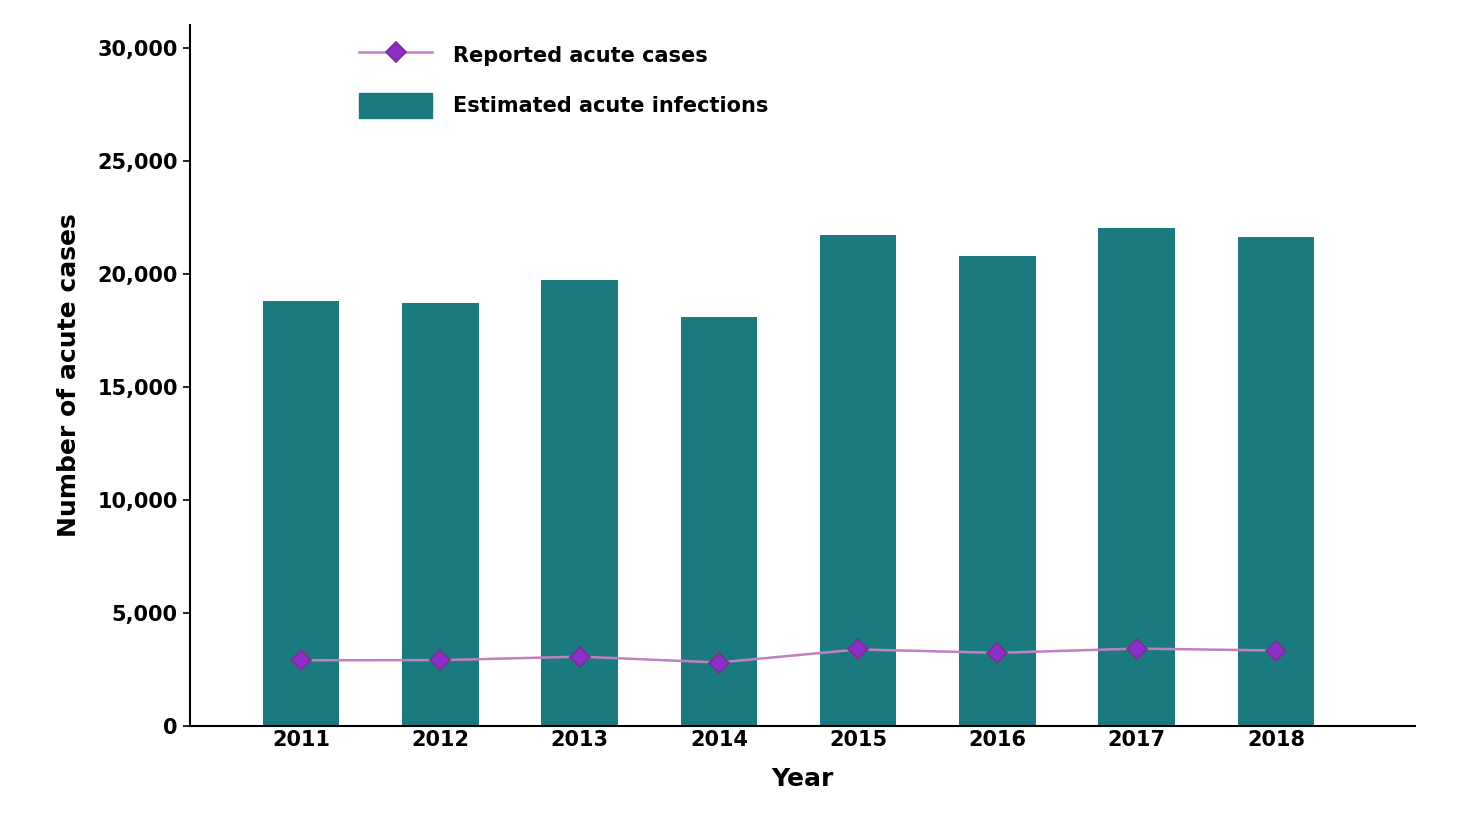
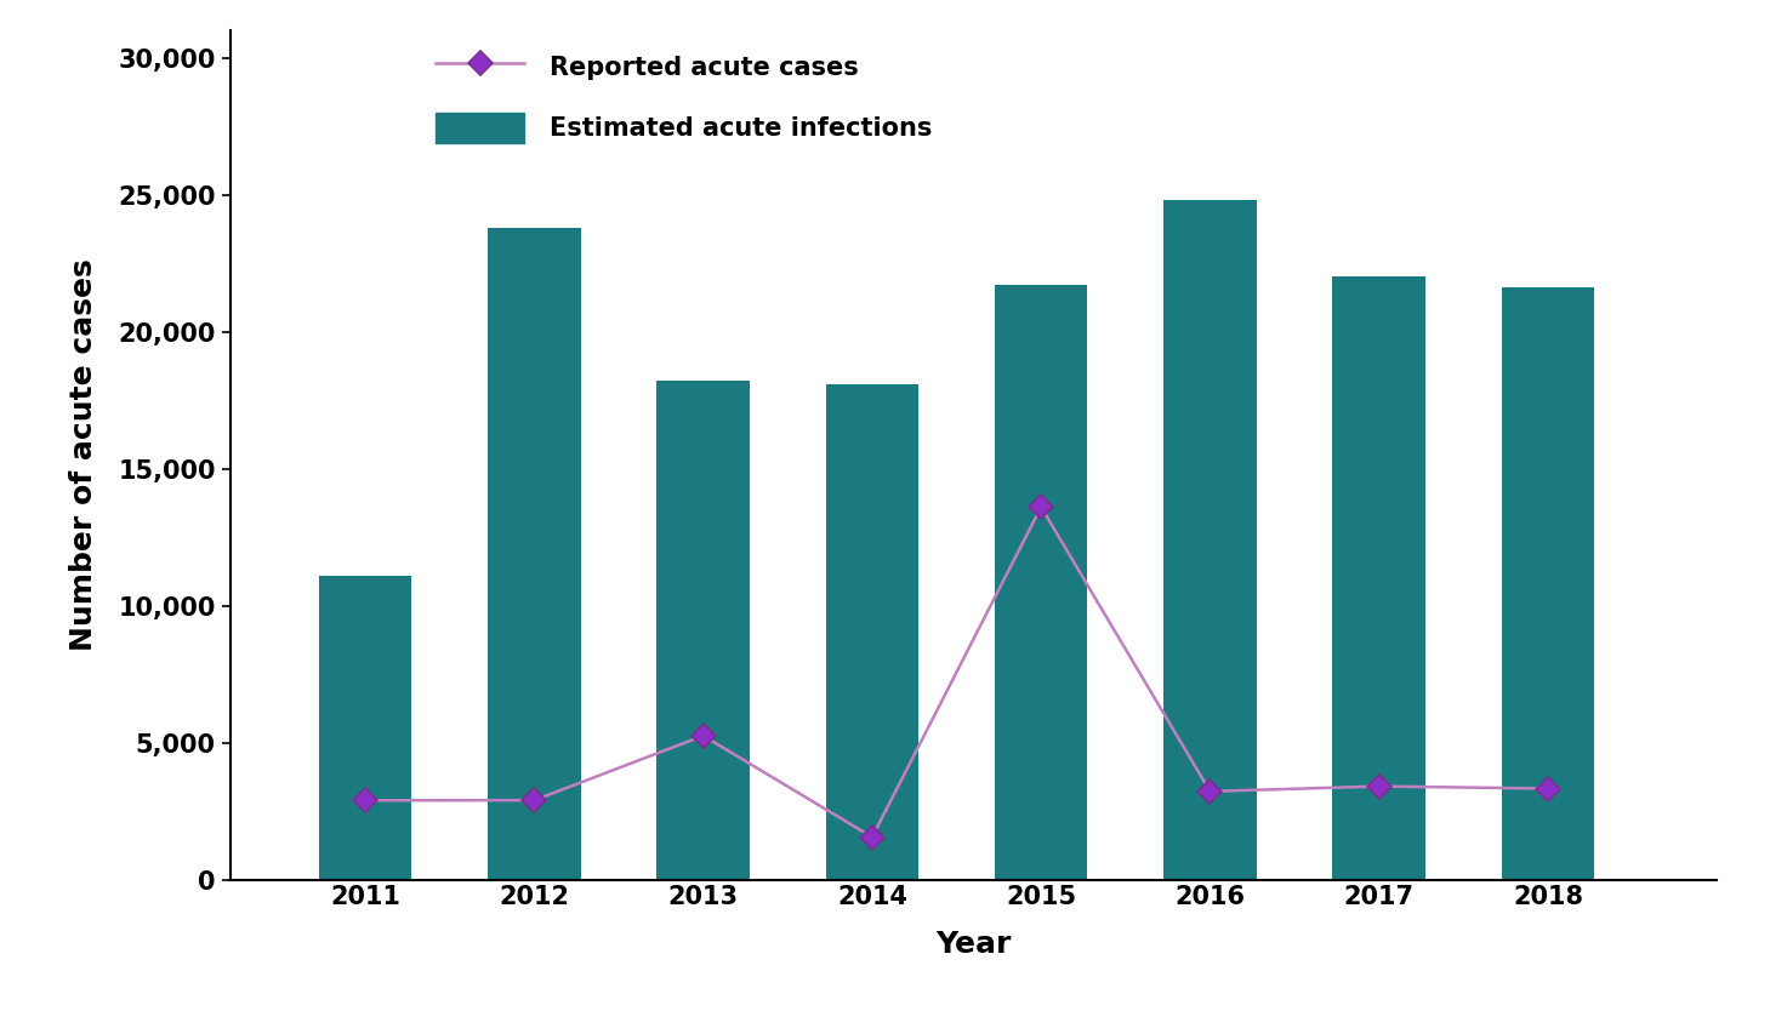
Estimated acute infections/2011: 18,800 -> 11,100
Estimated acute infections/2012: 18,700 -> 23,800
Reported acute cases/2013: 3,050 -> 5,250
Estimated acute infections/2013: 19,700 -> 18,200
Reported acute cases/2014: 2,790 -> 1,550
Reported acute cases/2015: 3,370 -> 13,600
Estimated acute infections/2016: 20,800 -> 24,800
